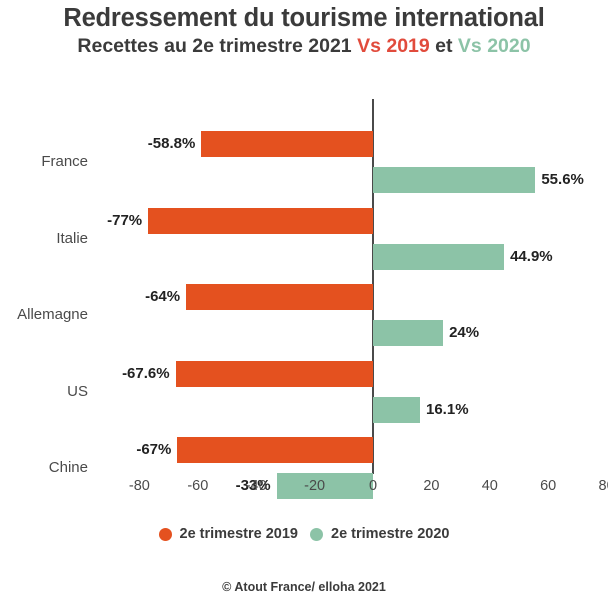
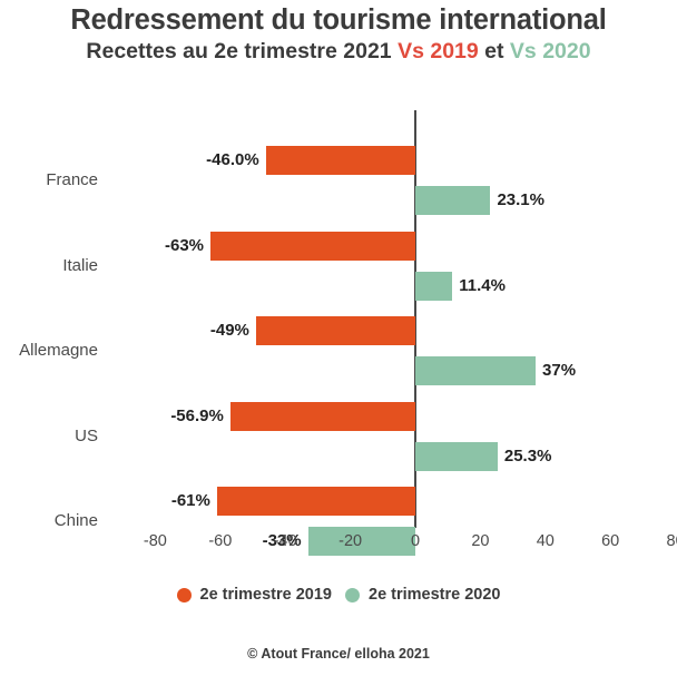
2e trimestre 2019/France: -58.8% -> -46.0%
2e trimestre 2020/France: 55.6% -> 23.1%
2e trimestre 2019/Italie: -77% -> -63%
2e trimestre 2020/Italie: 44.9% -> 11.4%
2e trimestre 2019/Allemagne: -64% -> -49%
2e trimestre 2020/Allemagne: 24% -> 37%
2e trimestre 2019/US: -67.6% -> -56.9%
2e trimestre 2020/US: 16.1% -> 25.3%
2e trimestre 2019/Chine: -67% -> -61%
